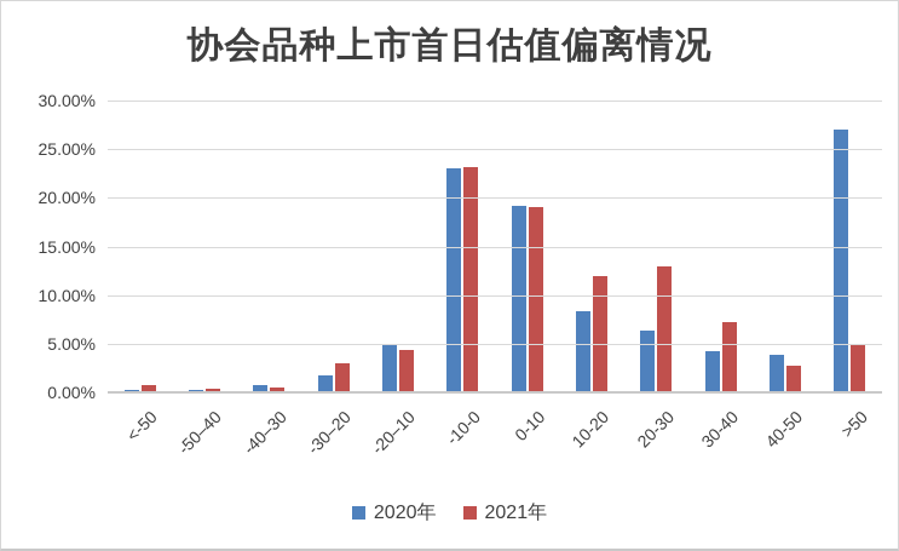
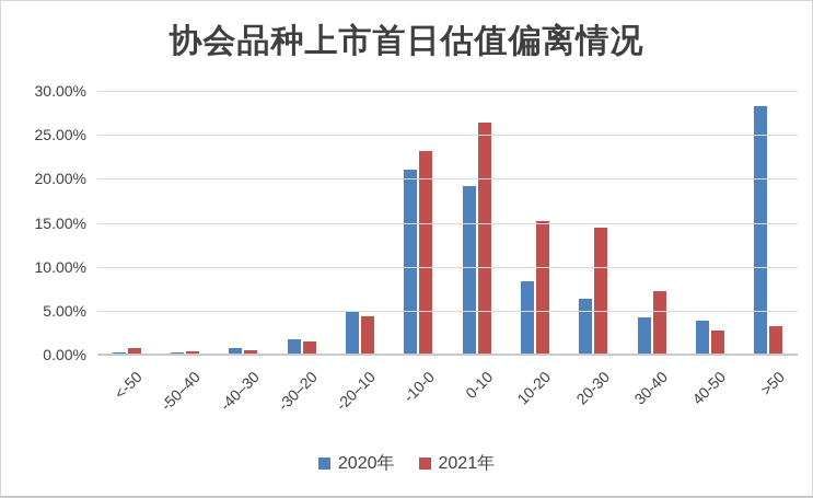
2021年/-30–20: 3% -> 2%
2020年/-10-0: 23% -> 21%
2021年/0-10: 19% -> 26%
2021年/10-20: 12% -> 15%
2021年/20-30: 13% -> 14%
2020年/>50: 27% -> 28%
2021年/>50: 5% -> 3%
